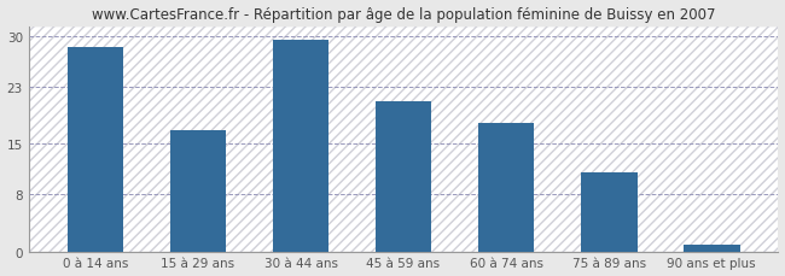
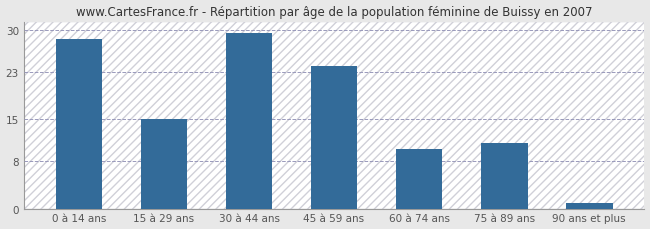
15 à 29 ans: 17.0 -> 15.0
45 à 59 ans: 21.0 -> 24.0
60 à 74 ans: 18.0 -> 10.0
